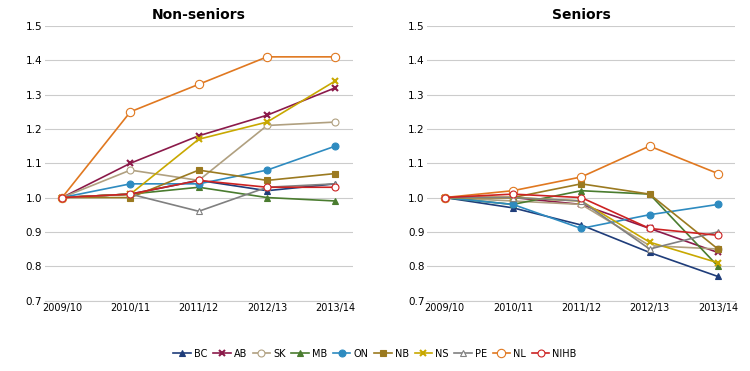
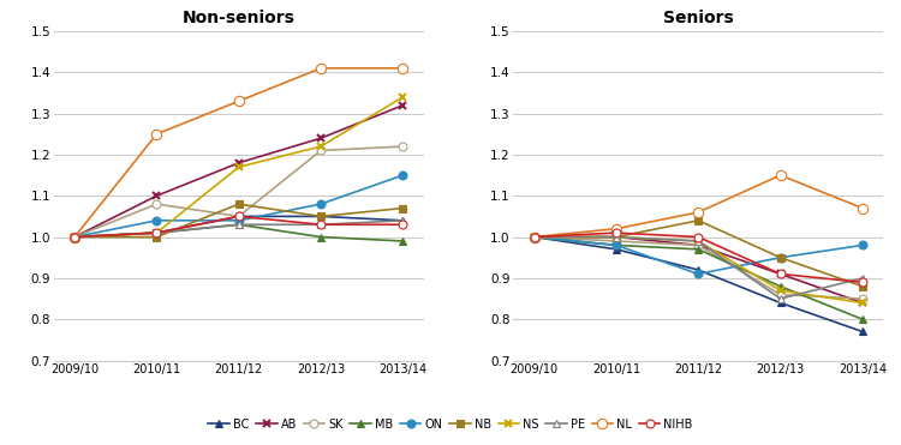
Non-seniors/PE/2011/12: 0.96 -> 1.03
Non-seniors/BC/2012/13: 1.02 -> 1.05
Seniors/MB/2011/12: 1.02 -> 0.97
Seniors/MB/2012/13: 1.01 -> 0.88
Seniors/NB/2012/13: 1.01 -> 0.95
Seniors/NB/2013/14: 0.85 -> 0.88
Seniors/NS/2013/14: 0.81 -> 0.84
